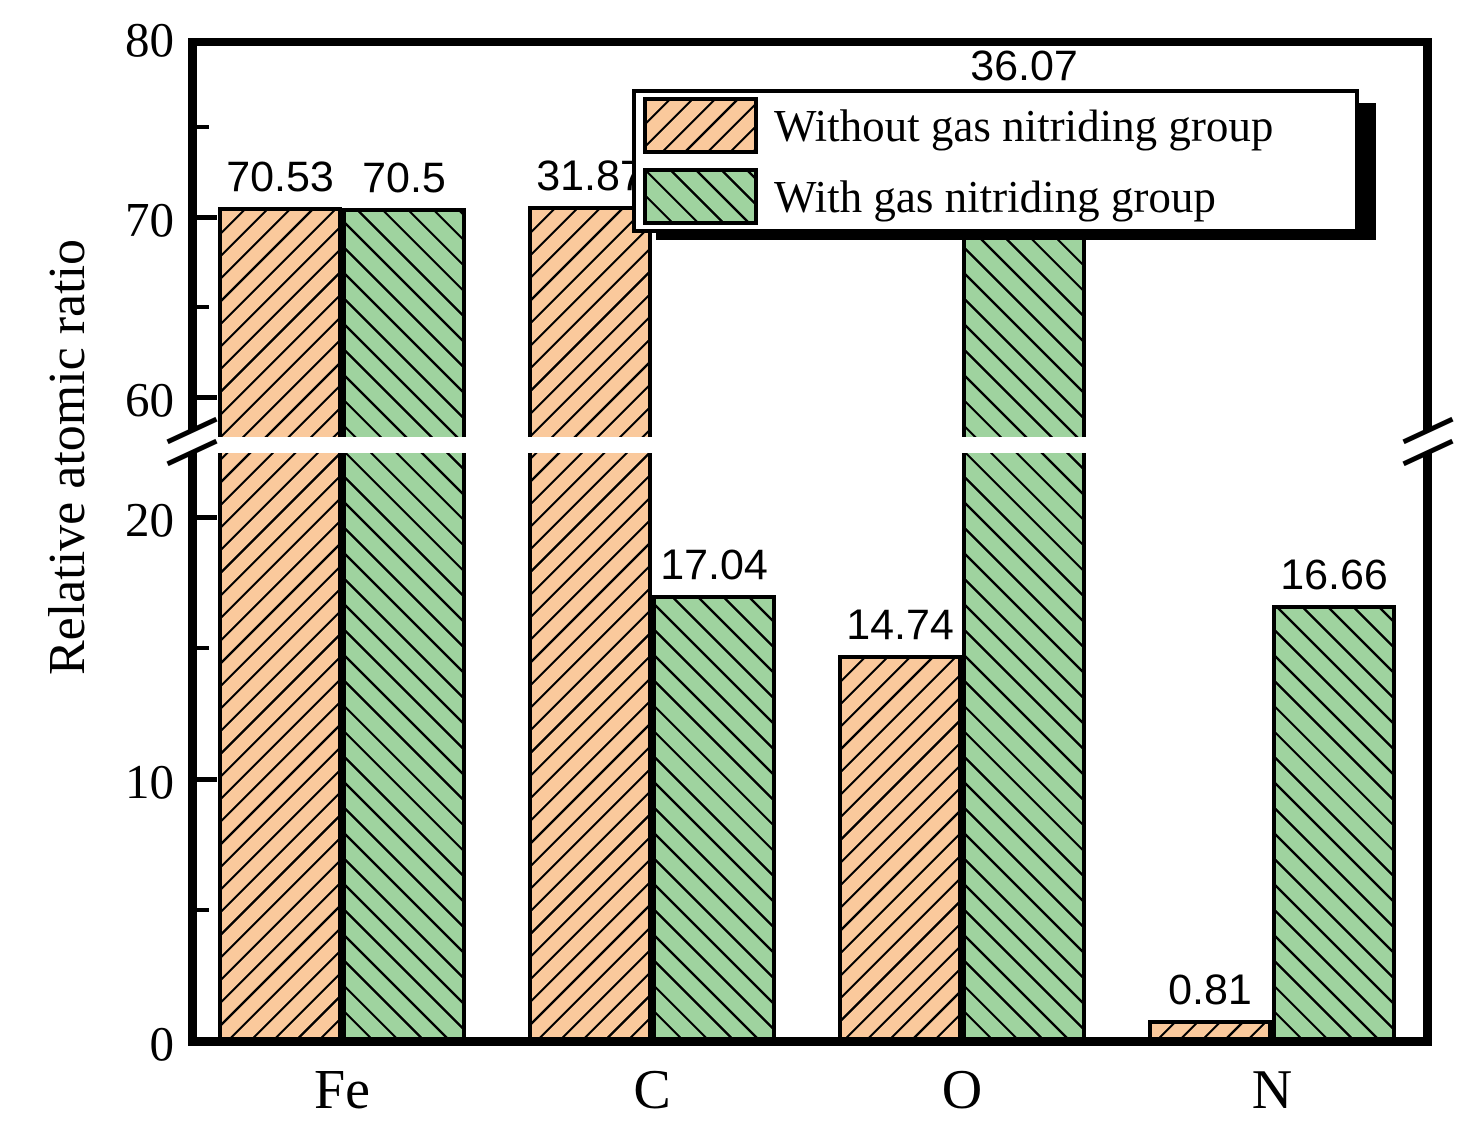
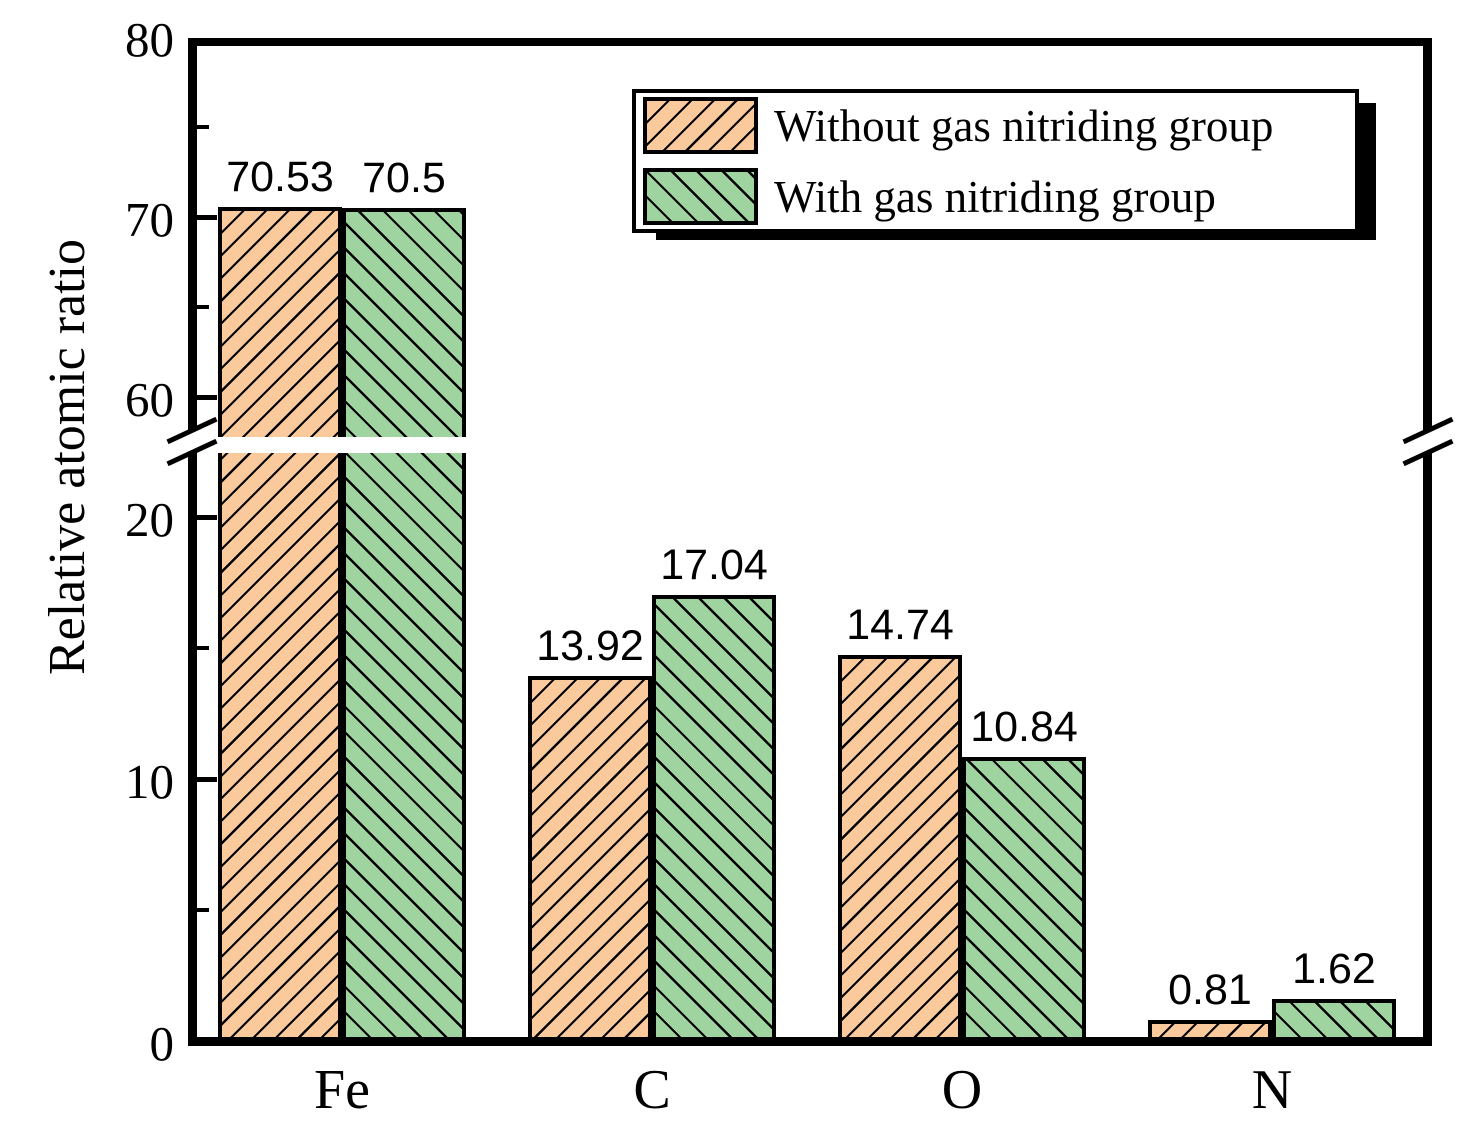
Without gas nitriding group/C: 31.87 -> 13.92
With gas nitriding group/O: 36.07 -> 10.84
With gas nitriding group/N: 16.66 -> 1.62
